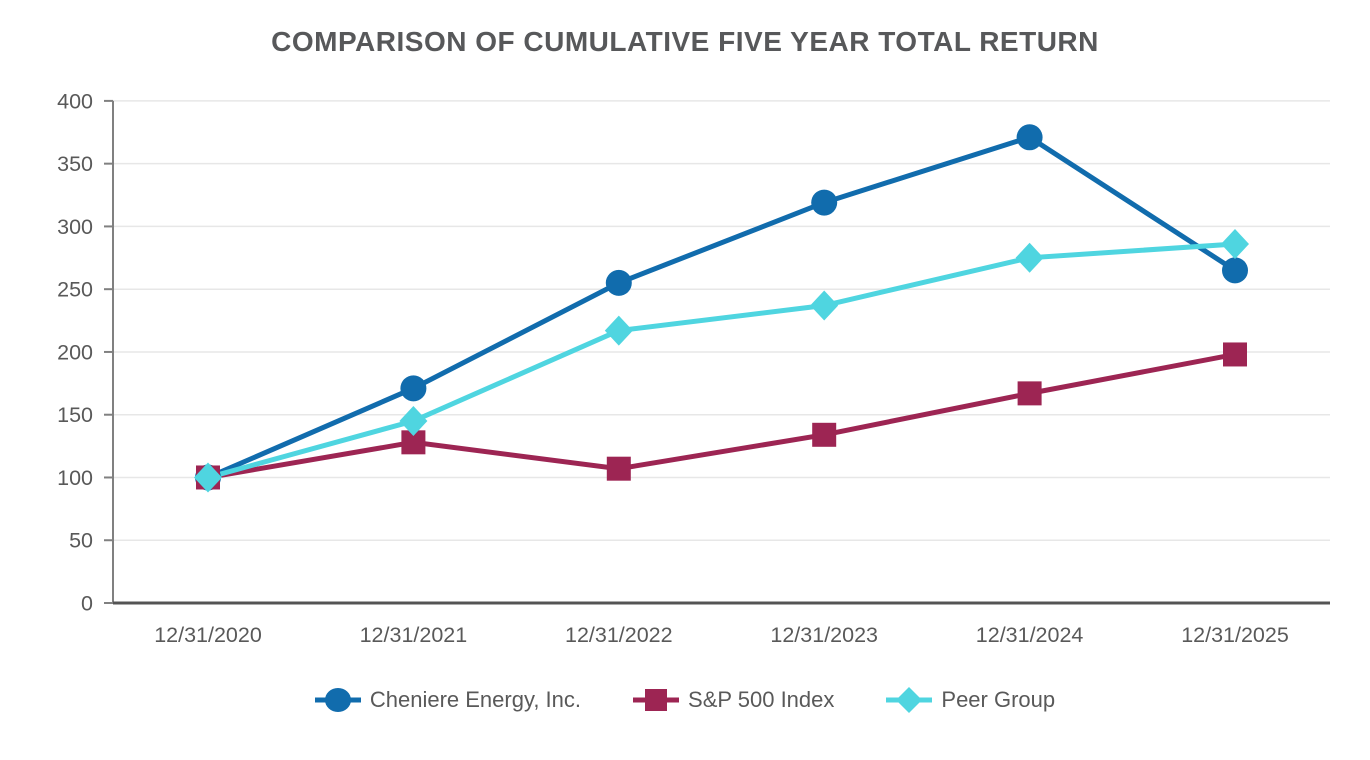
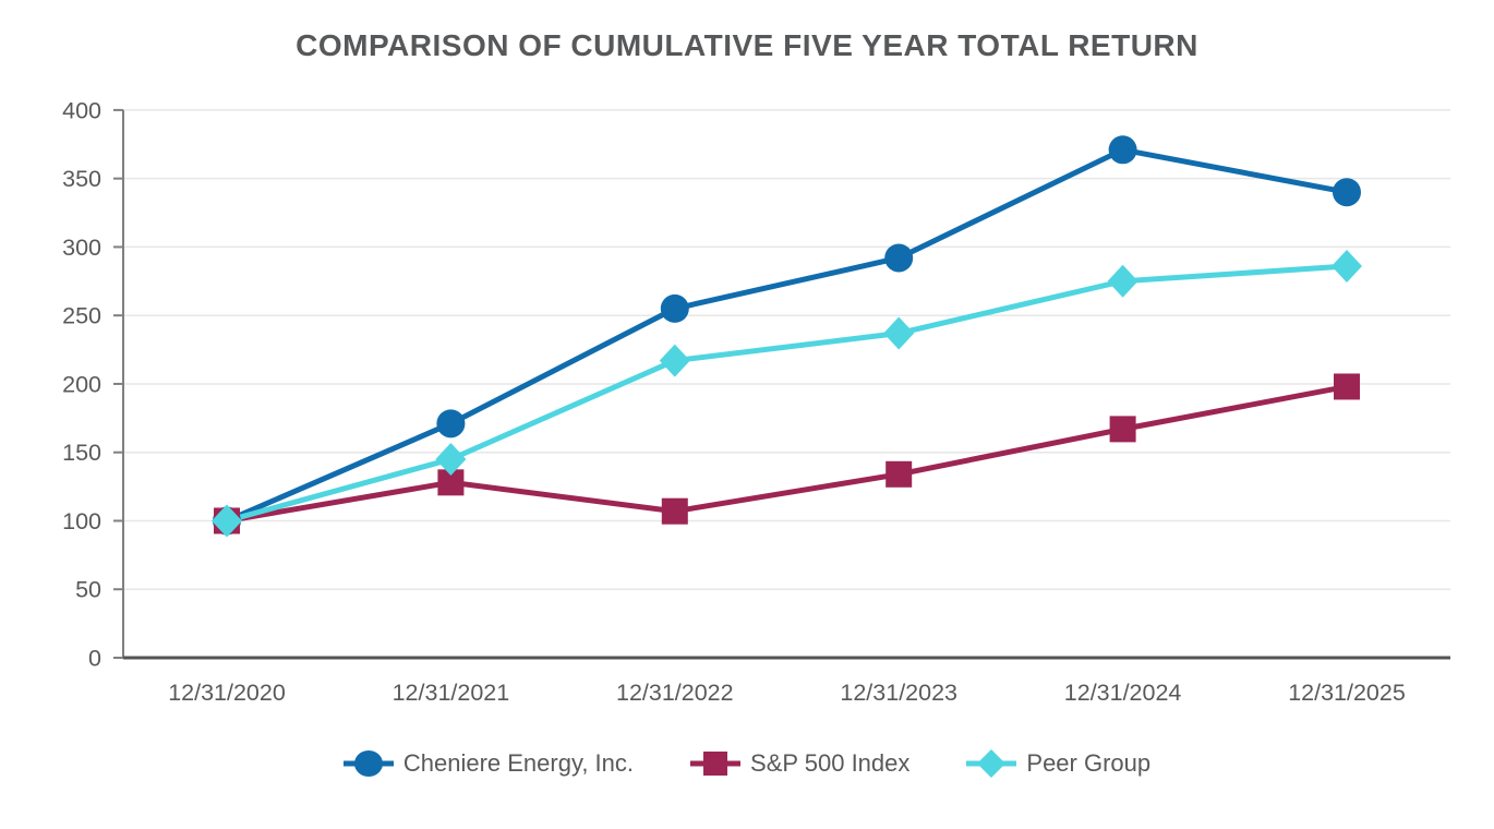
Cheniere Energy, Inc./12/31/2023: 319 -> 292
Cheniere Energy, Inc./12/31/2025: 265 -> 340
